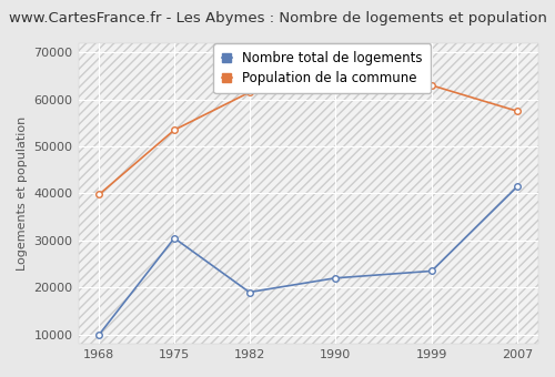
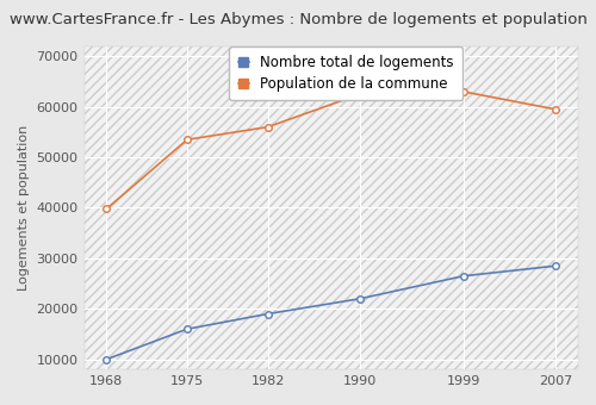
Nombre total de logements/1975: 30500 -> 16000
Population de la commune/1982: 61500 -> 56000
Nombre total de logements/1999: 23500 -> 26500
Nombre total de logements/2007: 41500 -> 28500
Population de la commune/2007: 57500 -> 59500
